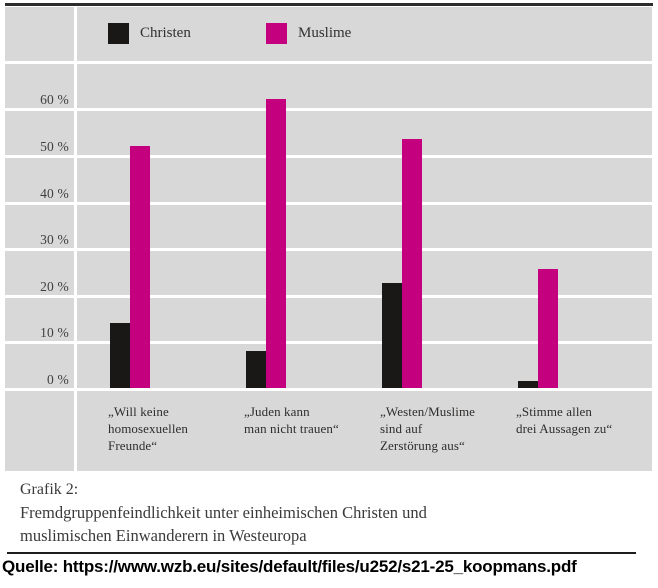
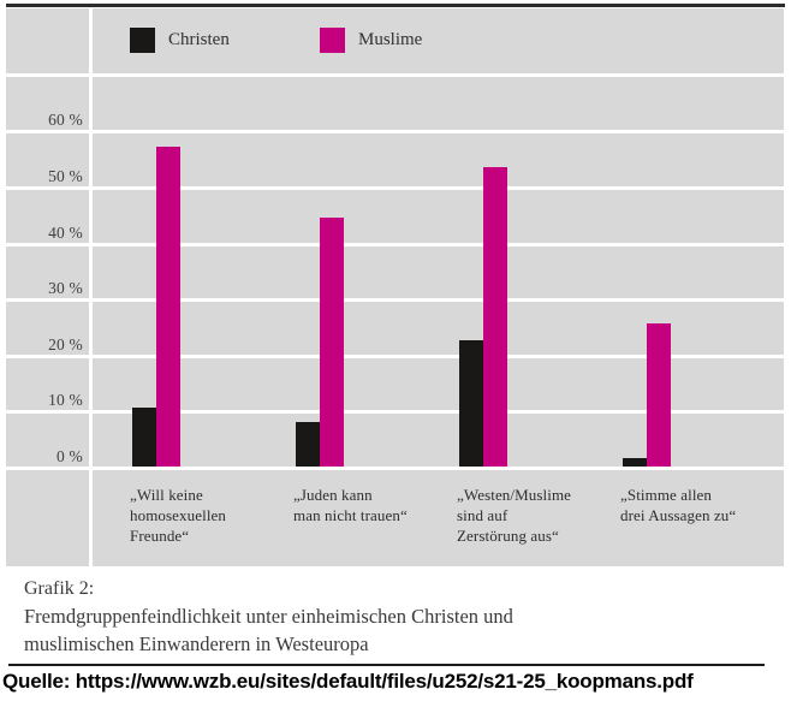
Christen/„Will keine homosexuellen Freunde“: 14% -> 10%
Muslime/„Will keine homosexuellen Freunde“: 52% -> 57%
Muslime/„Juden kann man nicht trauen“: 62% -> 44%
